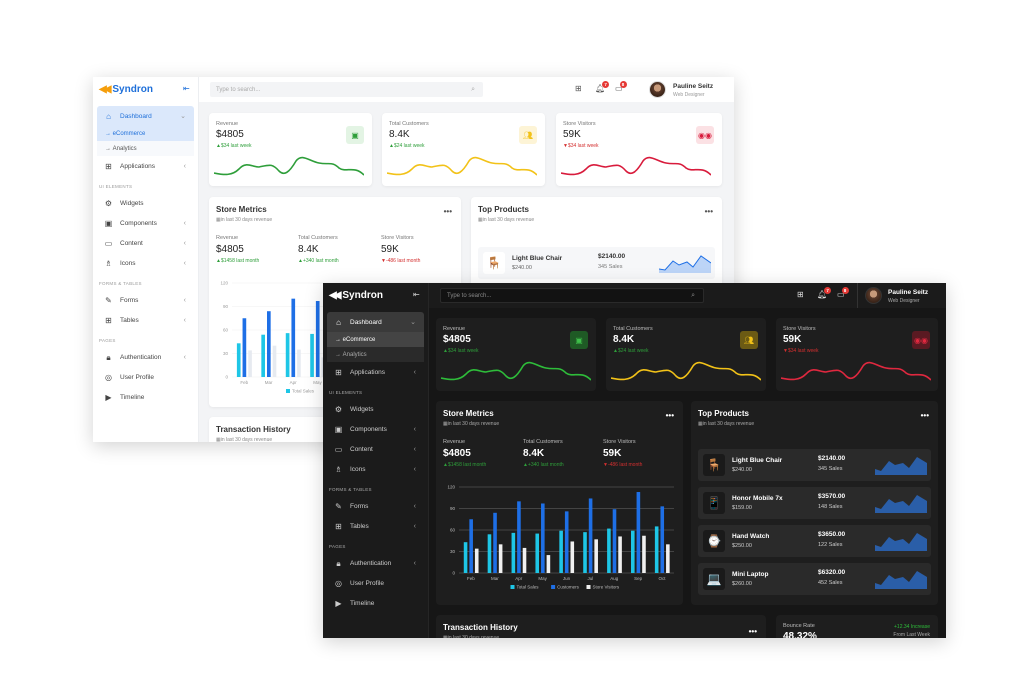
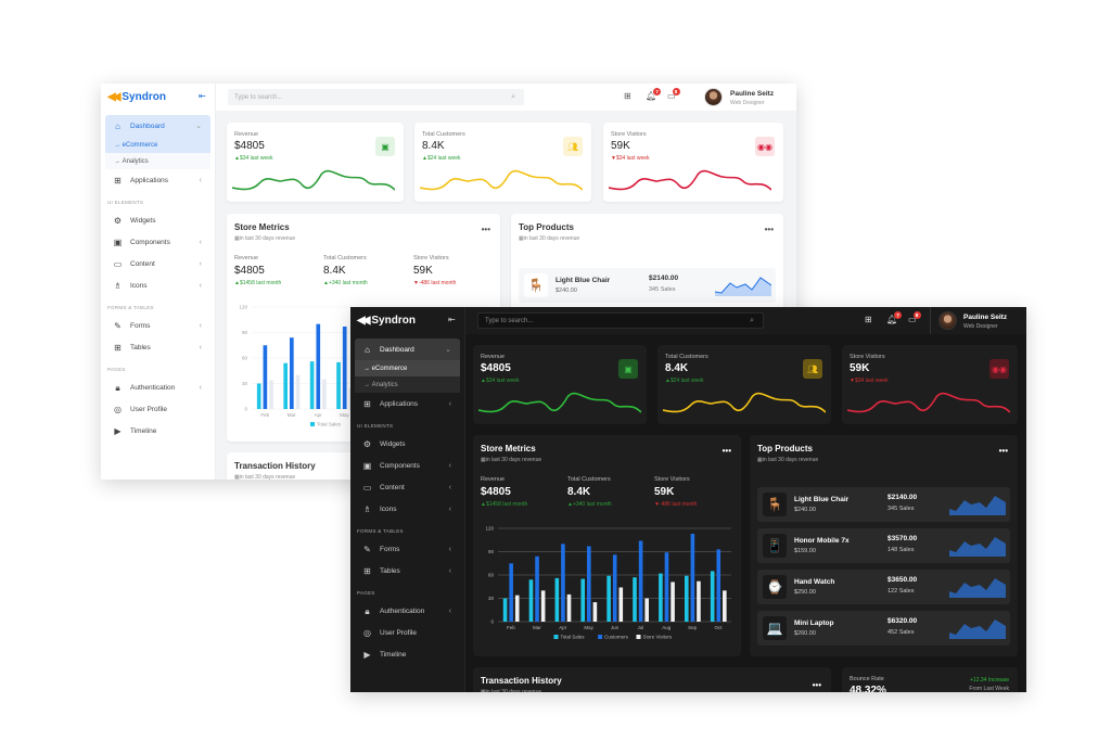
Total Sales/Feb: 40 -> 30
Store Visitors/Jul: 50 -> 30
